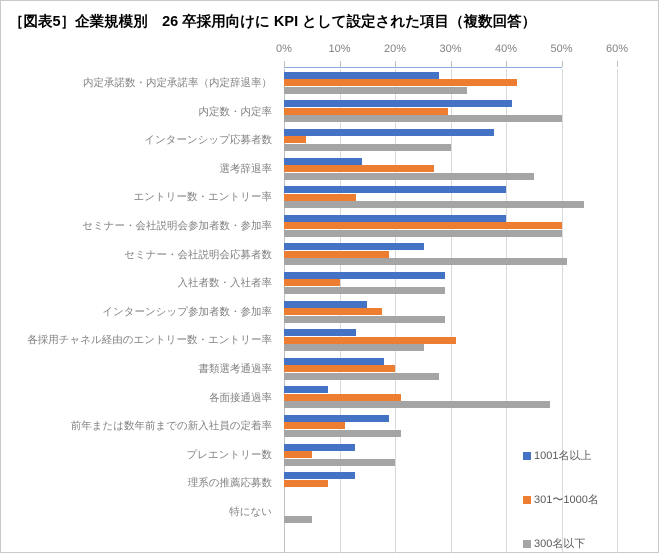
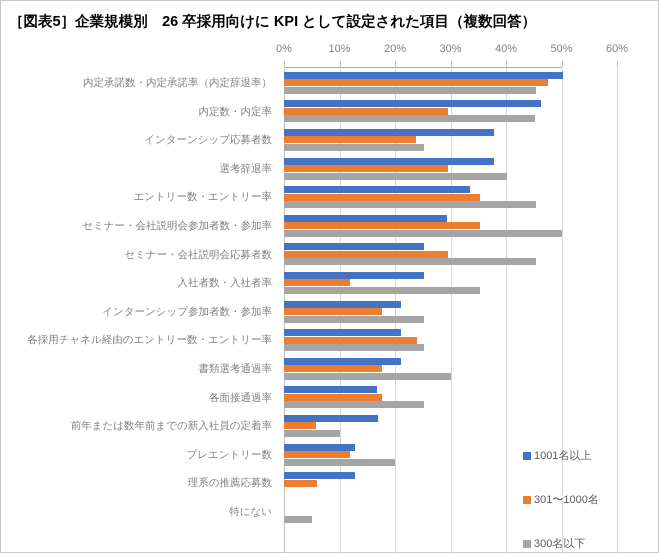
1001名以上/内定承諾数・内定承諾率（内定辞退率）: 28% -> 50%
301〜1000名/内定承諾数・内定承諾率（内定辞退率）: 42% -> 48%
300名以下/内定承諾数・内定承諾率（内定辞退率）: 33% -> 45%
1001名以上/内定数・内定率: 41% -> 46%
300名以下/内定数・内定率: 50% -> 45%
301〜1000名/インターンシップ応募者数: 4% -> 24%
300名以下/インターンシップ応募者数: 30% -> 25%
1001名以上/選考辞退率: 14% -> 38%
301〜1000名/選考辞退率: 27% -> 30%
300名以下/選考辞退率: 45% -> 40%
1001名以上/エントリー数・エントリー率: 40% -> 34%
301〜1000名/エントリー数・エントリー率: 13% -> 35%
300名以下/エントリー数・エントリー率: 54% -> 45%
1001名以上/セミナー・会社説明会参加者数・参加率: 40% -> 29%
301〜1000名/セミナー・会社説明会参加者数・参加率: 50% -> 35%
301〜1000名/セミナー・会社説明会応募者数: 19% -> 30%
300名以下/セミナー・会社説明会応募者数: 51% -> 45%
1001名以上/入社者数・入社者率: 29% -> 25%
301〜1000名/入社者数・入社者率: 10% -> 12%
300名以下/入社者数・入社者率: 29% -> 35%
1001名以上/インターンシップ参加者数・参加率: 15% -> 21%
300名以下/インターンシップ参加者数・参加率: 29% -> 25%
1001名以上/各採用チャネル経由のエントリー数・エントリー率: 13% -> 21%
301〜1000名/各採用チャネル経由のエントリー数・エントリー率: 31% -> 24%
1001名以上/書類選考通過率: 18% -> 21%
301〜1000名/書類選考通過率: 20% -> 18%
300名以下/書類選考通過率: 28% -> 30%
1001名以上/各面接通過率: 8% -> 17%
301〜1000名/各面接通過率: 21% -> 18%
300名以下/各面接通過率: 48% -> 25%
1001名以上/前年または数年前までの新入社員の定着率: 19% -> 17%
301〜1000名/前年または数年前までの新入社員の定着率: 11% -> 6%
300名以下/前年または数年前までの新入社員の定着率: 21% -> 10%
301〜1000名/プレエントリー数: 5% -> 12%
301〜1000名/理系の推薦応募数: 8% -> 6%
